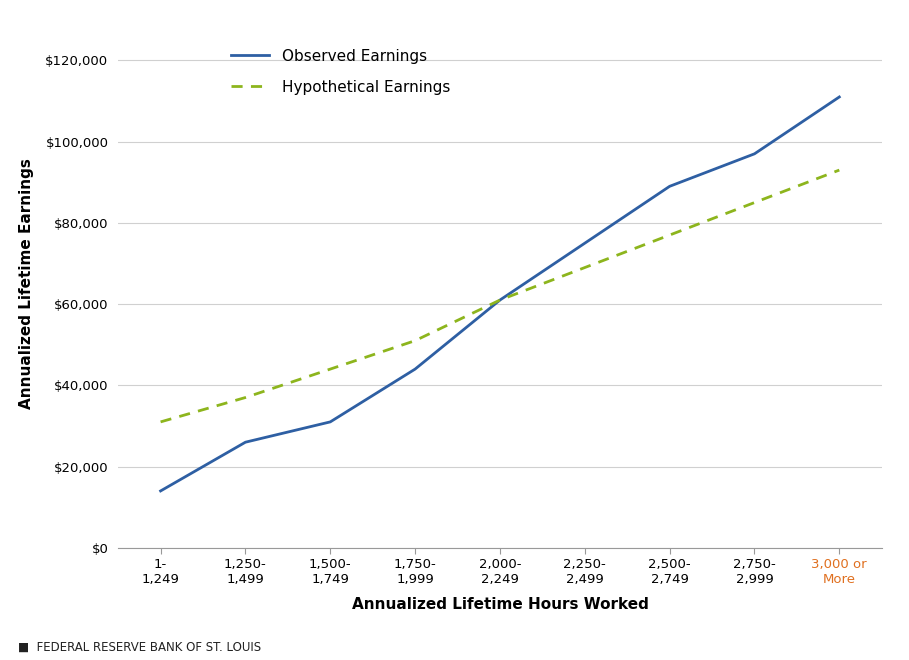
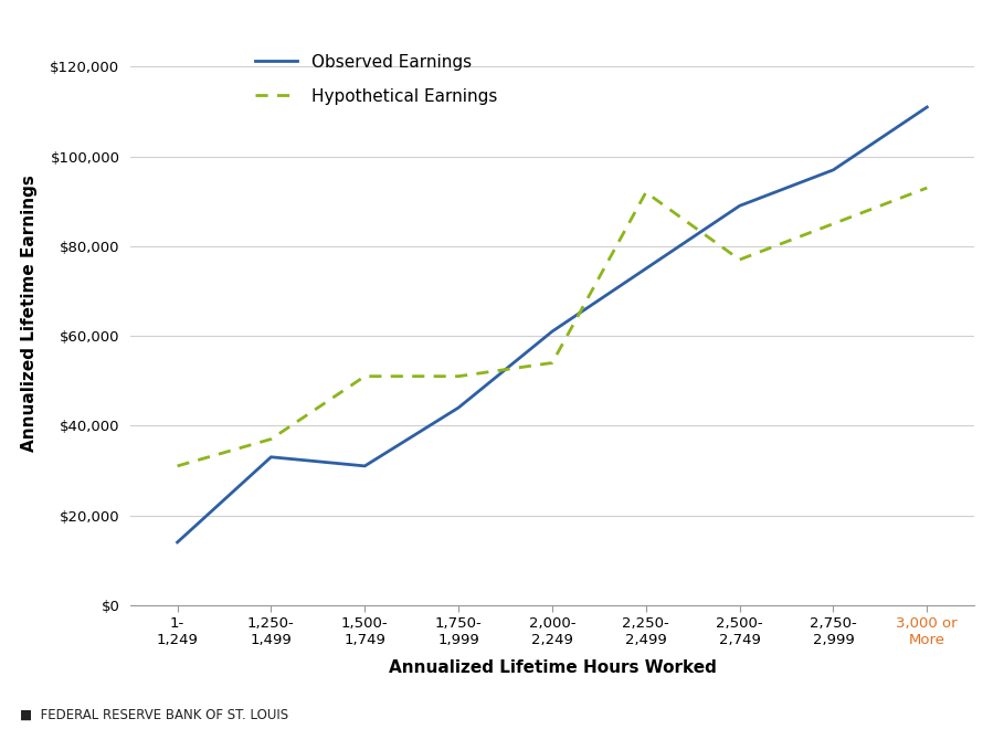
Observed Earnings/1,250- 1,499: $26,000 -> $33,000
Hypothetical Earnings/1,500- 1,749: $44,000 -> $51,000
Hypothetical Earnings/2,000- 2,249: $61,000 -> $54,000
Hypothetical Earnings/2,250- 2,499: $69,000 -> $92,000
